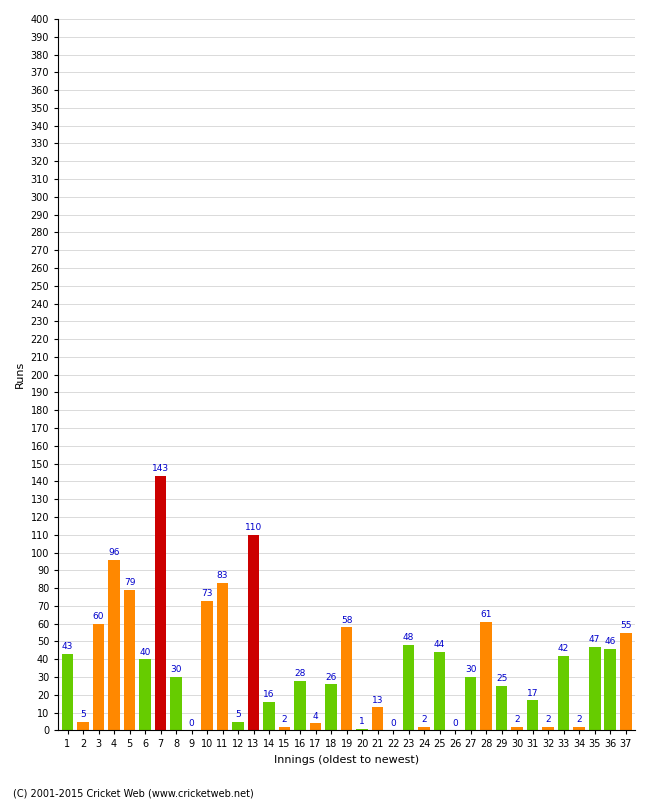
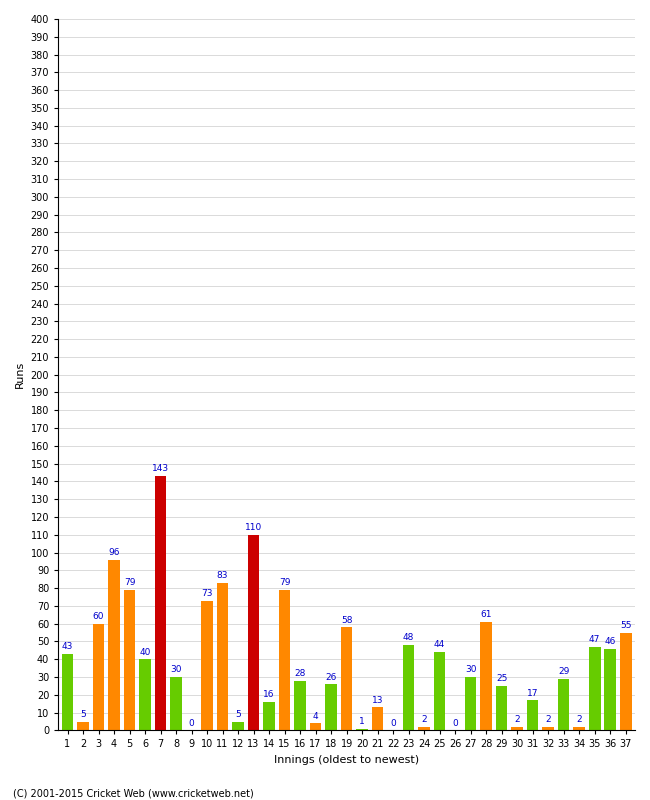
15: 2 -> 79
33: 42 -> 29
